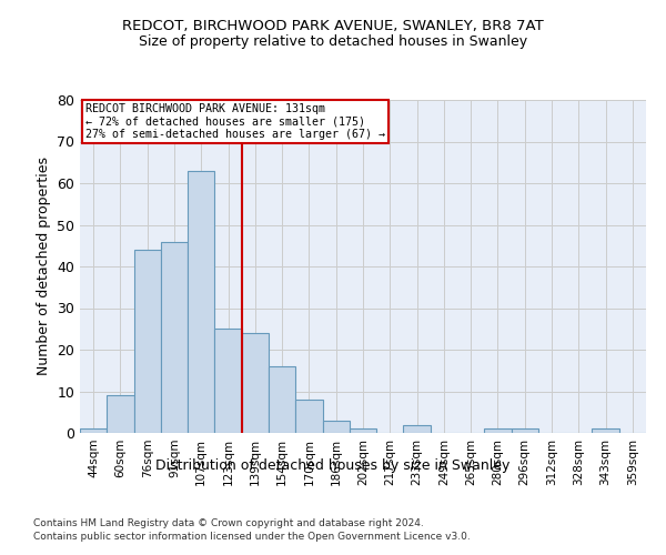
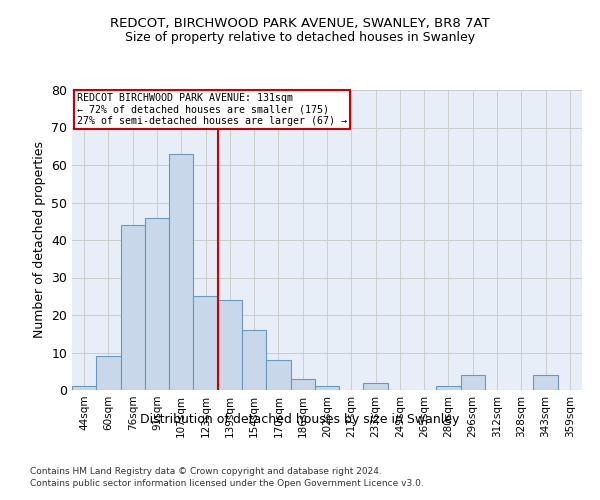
296sqm: 1 -> 4
343sqm: 1 -> 4
